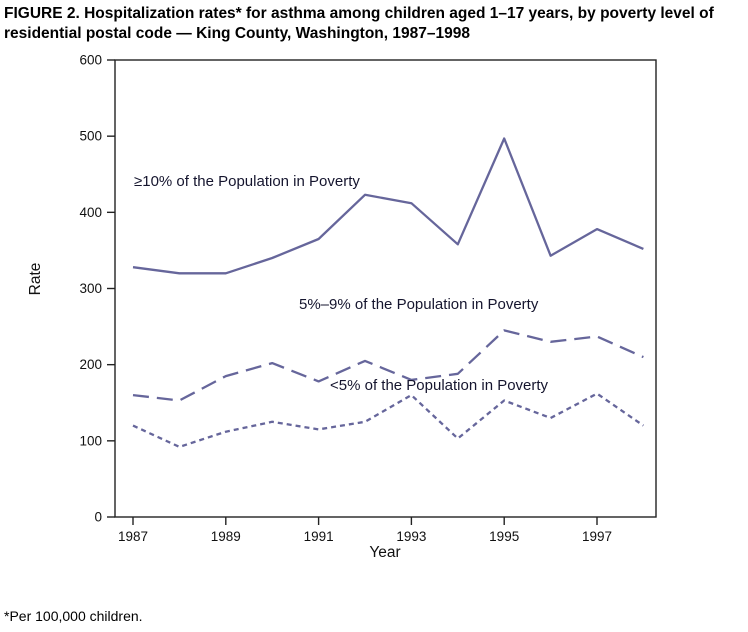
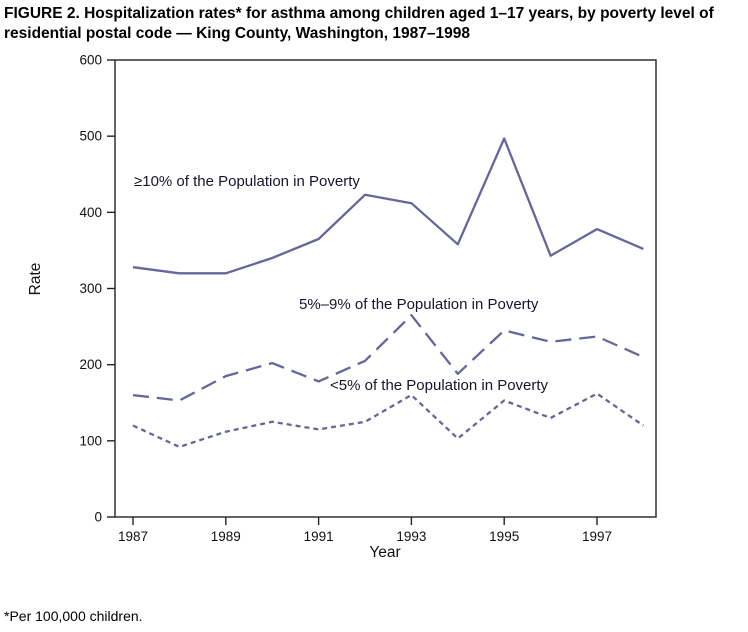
5%–9% of the Population in Poverty/1993: 180 -> 260
